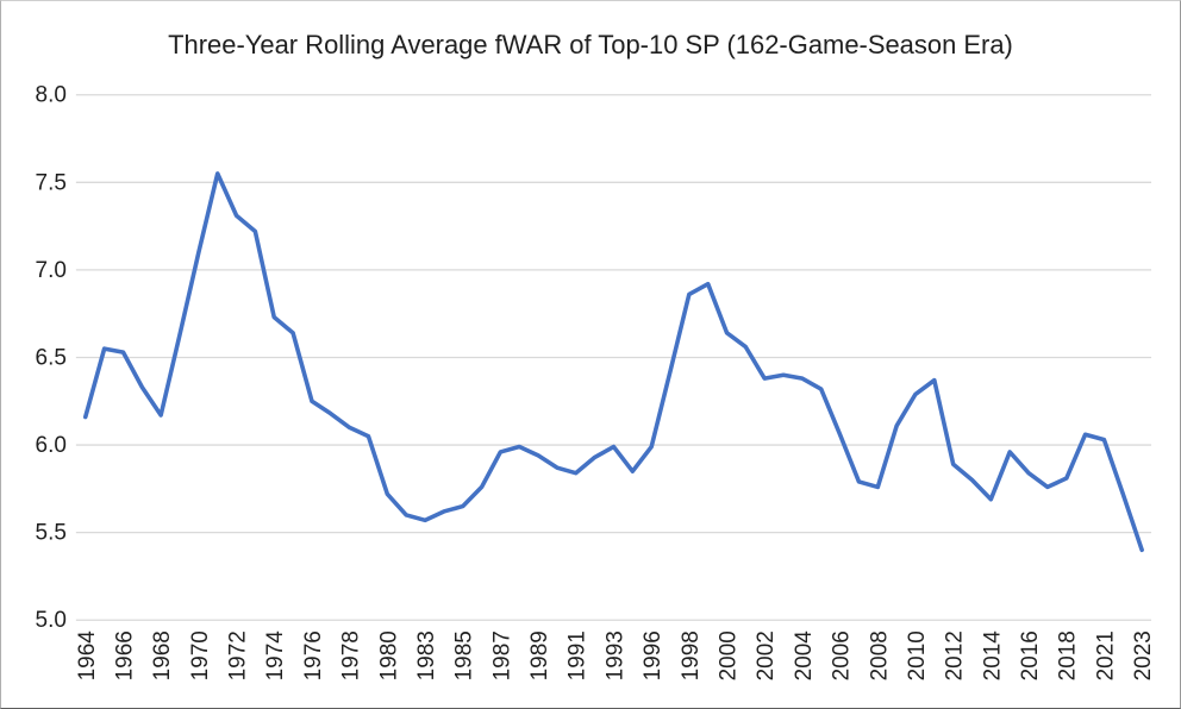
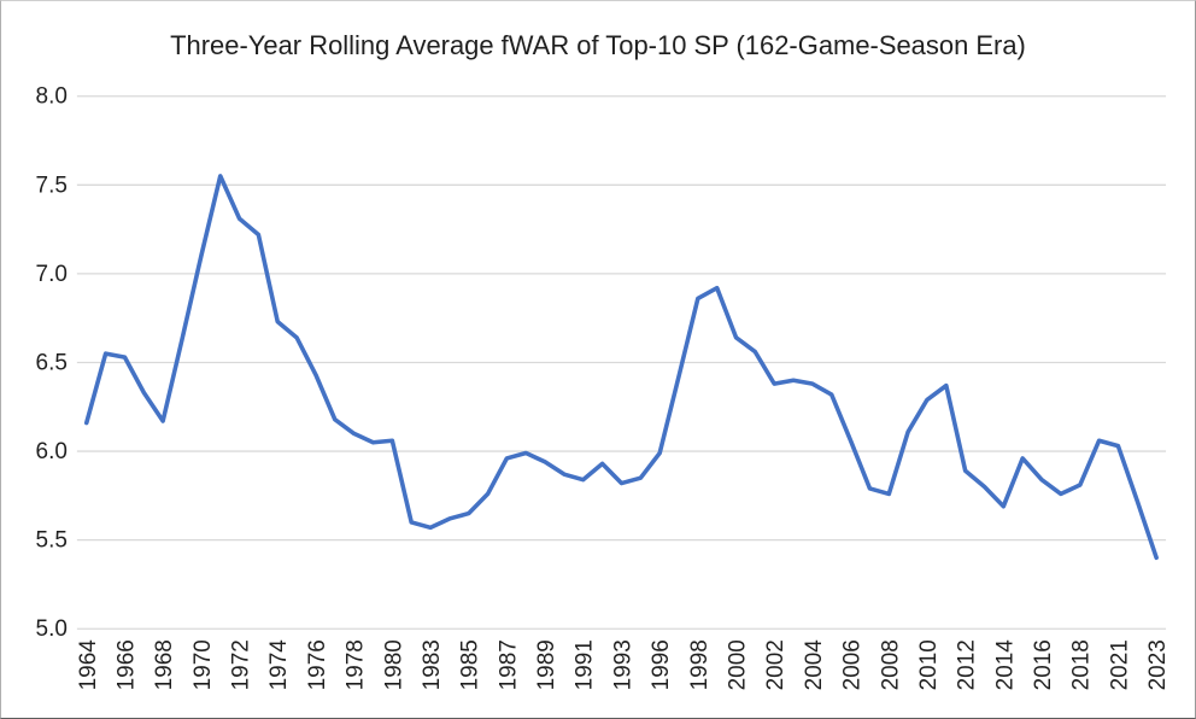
1976: 6.25 -> 6.43
1980: 5.72 -> 6.06
1993: 5.99 -> 5.82
